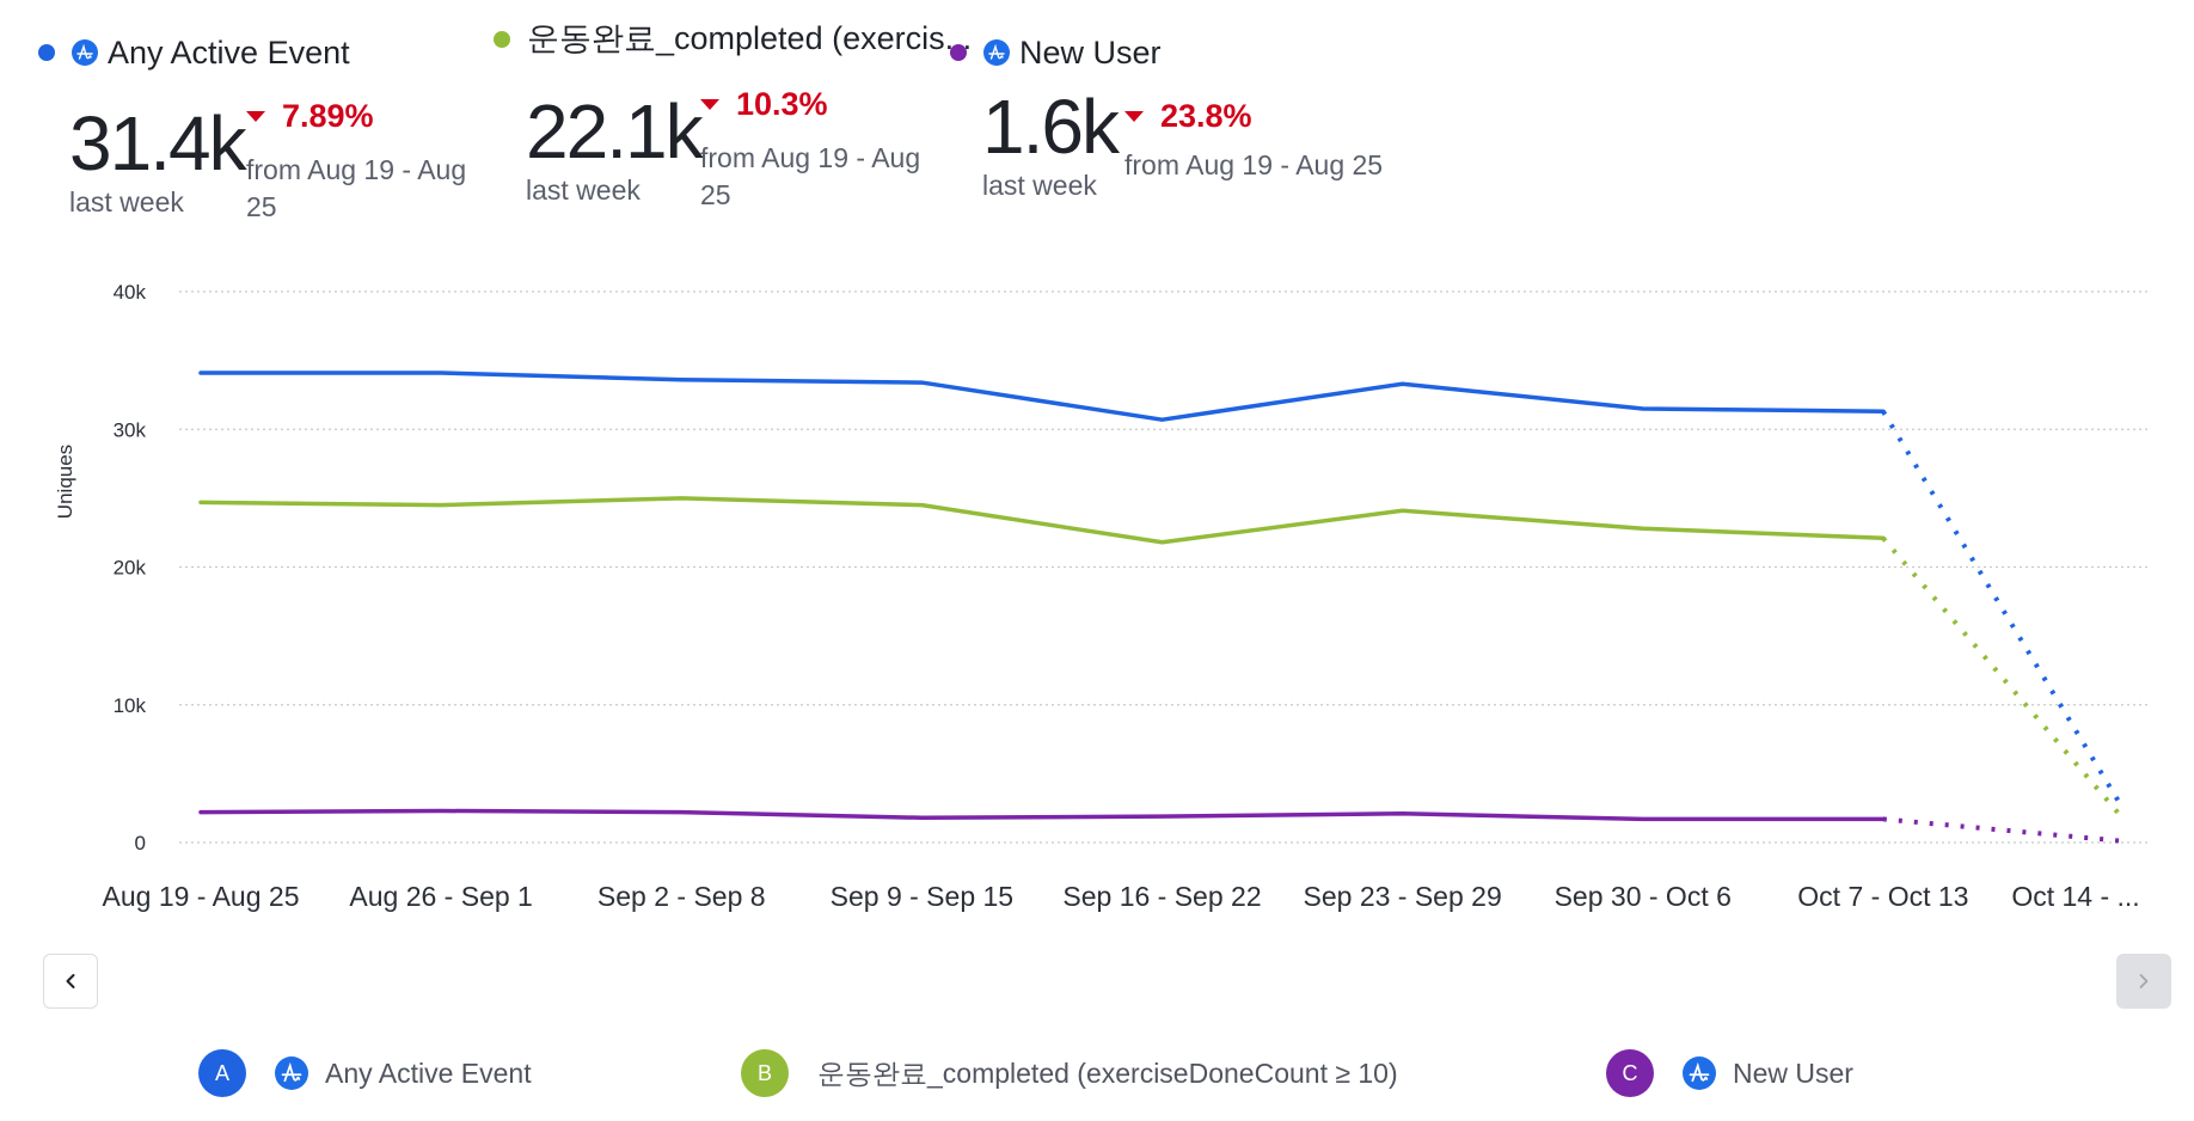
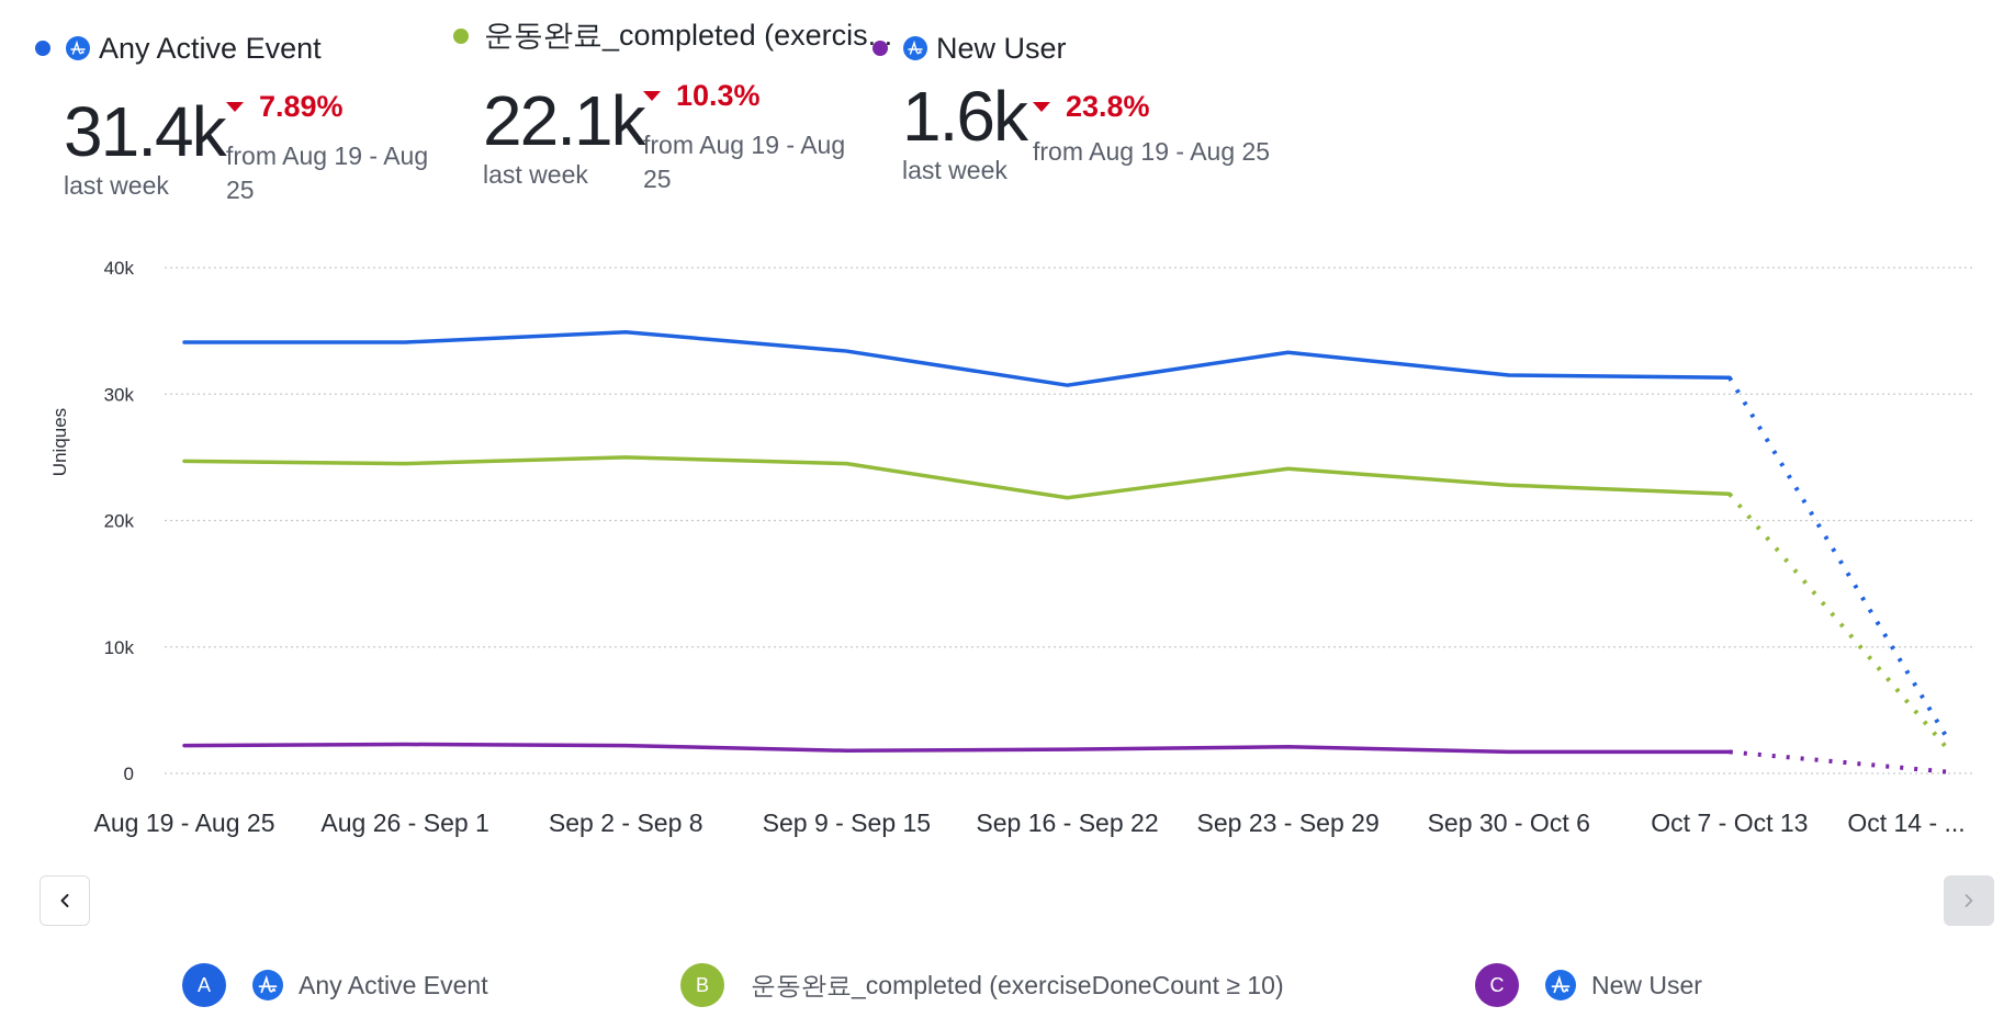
Any Active Event/Sep 2 - Sep 8: 33.6k -> 34.9k
